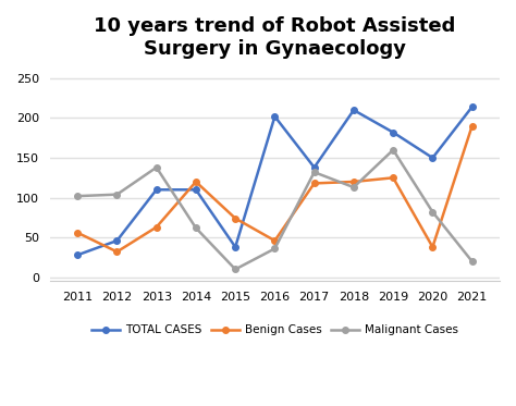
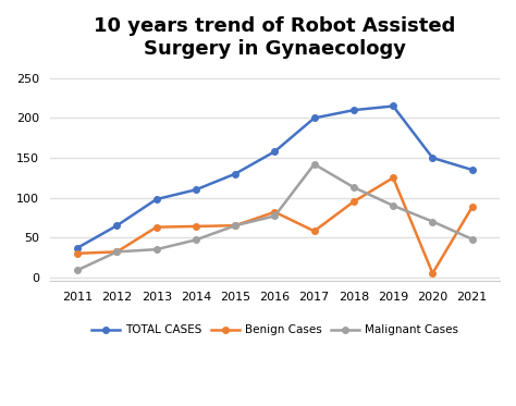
TOTAL CASES/2011: 28 -> 37
Benign Cases/2011: 56 -> 30
Malignant Cases/2011: 102 -> 9
TOTAL CASES/2012: 46 -> 65
Malignant Cases/2012: 104 -> 32
TOTAL CASES/2013: 110 -> 98
Malignant Cases/2013: 138 -> 35
Benign Cases/2014: 120 -> 64
Malignant Cases/2014: 62 -> 47
TOTAL CASES/2015: 38 -> 130
Benign Cases/2015: 74 -> 65
Malignant Cases/2015: 10 -> 65
TOTAL CASES/2016: 202 -> 158
Benign Cases/2016: 46 -> 82
Malignant Cases/2016: 36 -> 77
TOTAL CASES/2017: 138 -> 200
Benign Cases/2017: 118 -> 58
Malignant Cases/2017: 132 -> 142
Benign Cases/2018: 120 -> 95
TOTAL CASES/2019: 182 -> 215
Malignant Cases/2019: 160 -> 90
Benign Cases/2020: 38 -> 5
Malignant Cases/2020: 82 -> 70
TOTAL CASES/2021: 214 -> 135
Benign Cases/2021: 190 -> 88
Malignant Cases/2021: 20 -> 48
